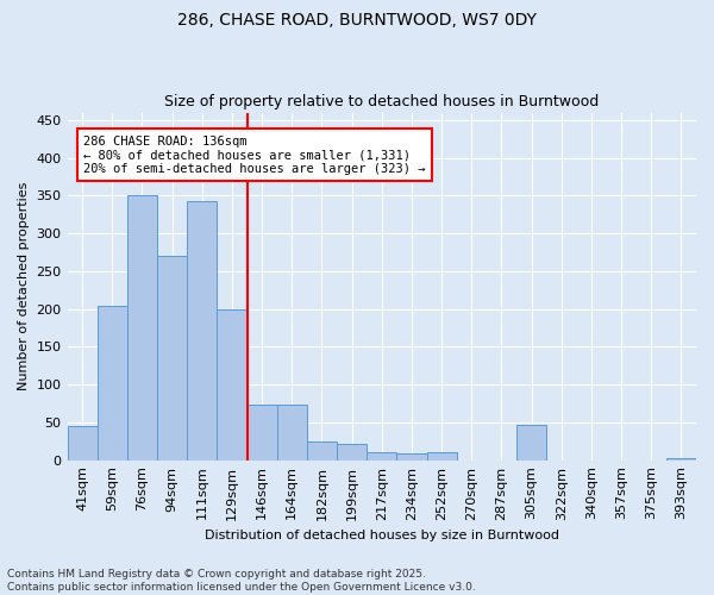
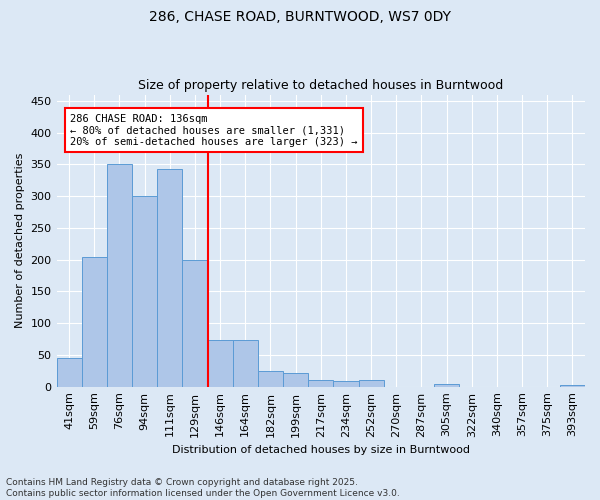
94sqm: 270 -> 300
305sqm: 46 -> 4
